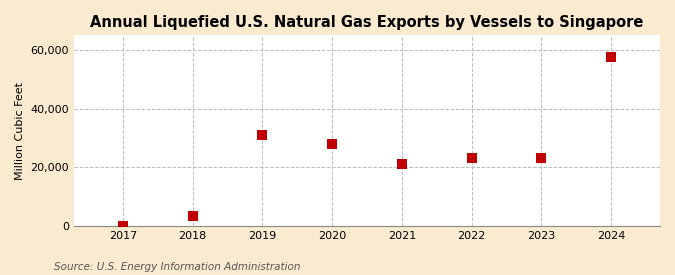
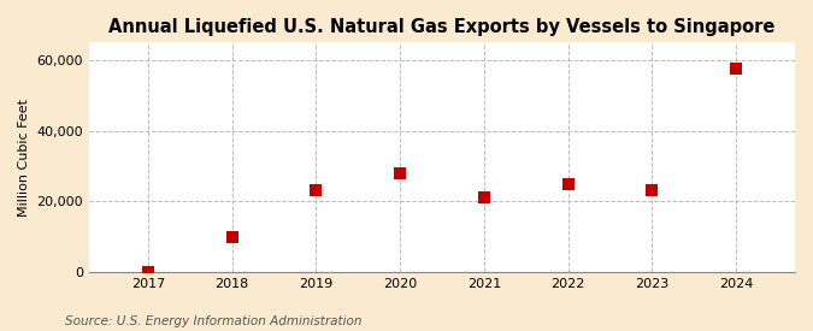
2018: 3,500 -> 10,000
2019: 31,000 -> 23,000
2022: 23,000 -> 25,000
